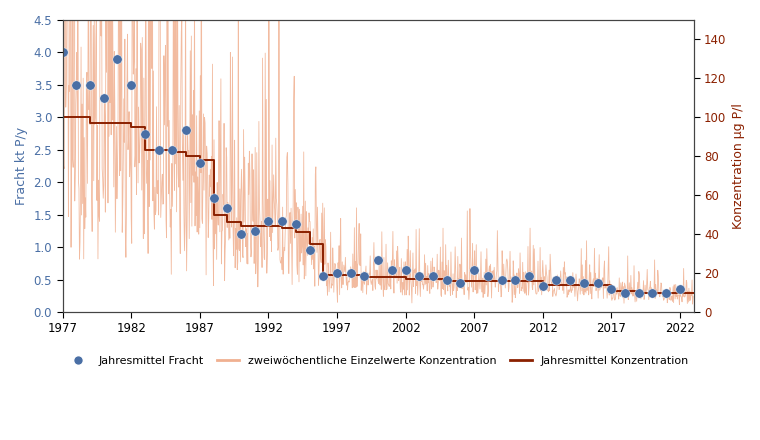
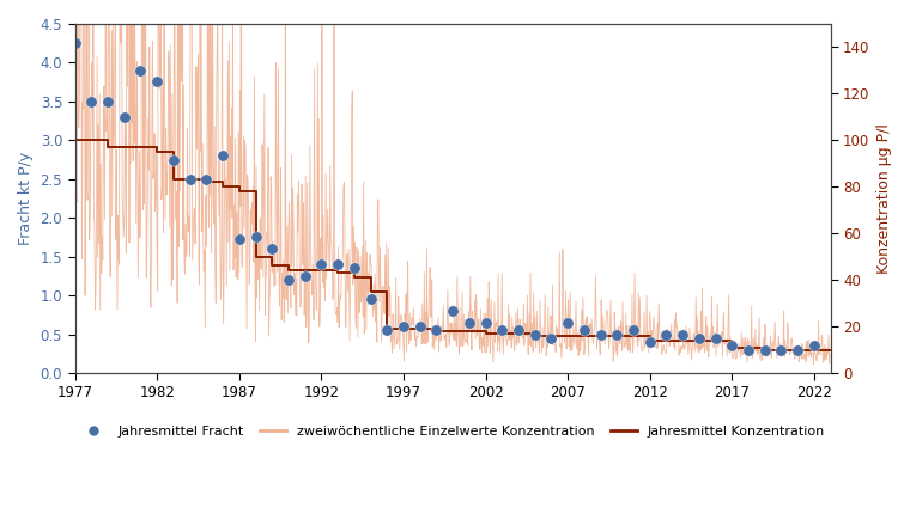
Jahresmittel Fracht/1977: 4.00 -> 4.26
Jahresmittel Fracht/1982: 3.50 -> 3.76
Jahresmittel Fracht/1987: 2.30 -> 1.72
